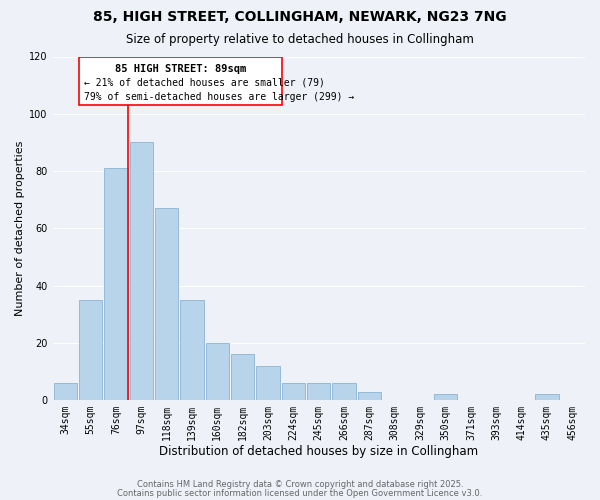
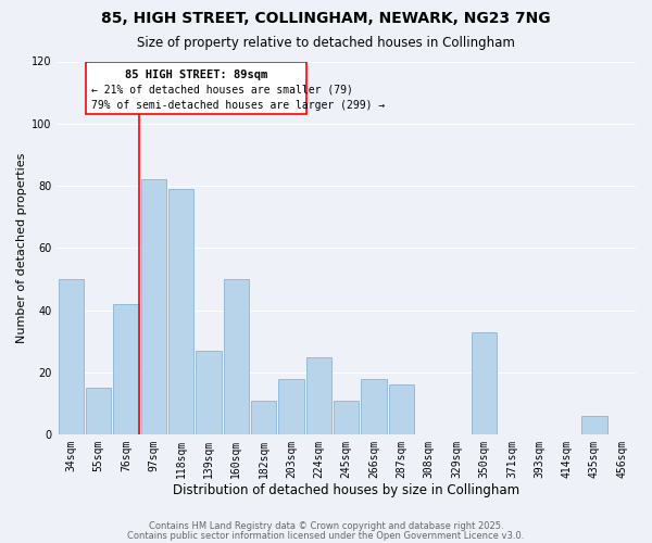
34sqm: 6 -> 50
55sqm: 35 -> 15
76sqm: 81 -> 42
97sqm: 90 -> 82
118sqm: 67 -> 79
139sqm: 35 -> 27
160sqm: 20 -> 50
182sqm: 16 -> 11
203sqm: 12 -> 18
224sqm: 6 -> 25
245sqm: 6 -> 11
266sqm: 6 -> 18
287sqm: 3 -> 16
350sqm: 2 -> 33
435sqm: 2 -> 6
